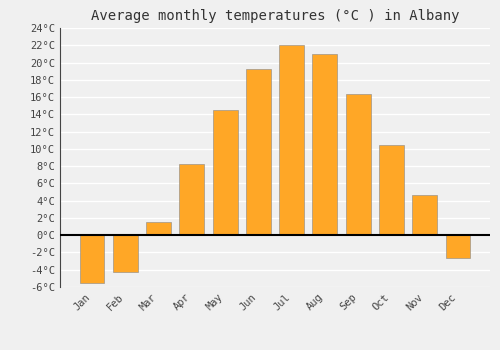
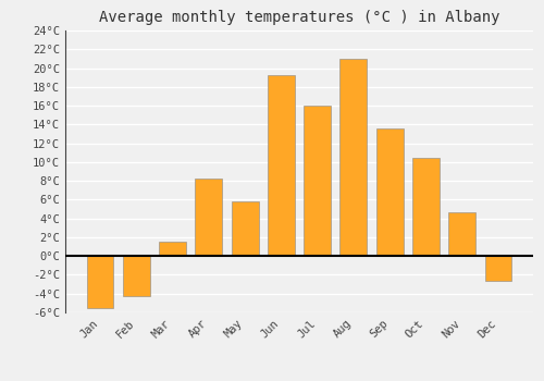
May: 14.5°C -> 5.8°C
Jul: 22.0°C -> 16.0°C
Sep: 16.3°C -> 13.6°C
